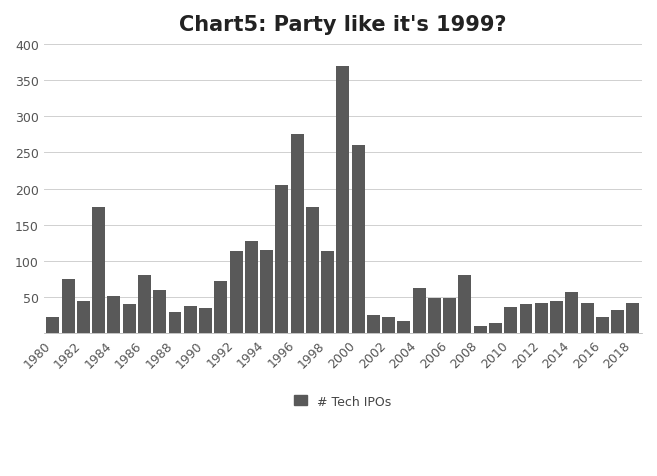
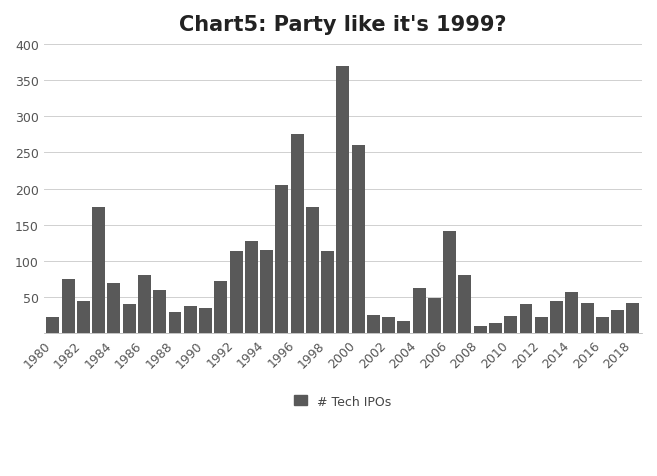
1984: 52 -> 70
2006: 48 -> 142
2010: 36 -> 24
2012: 42 -> 22
